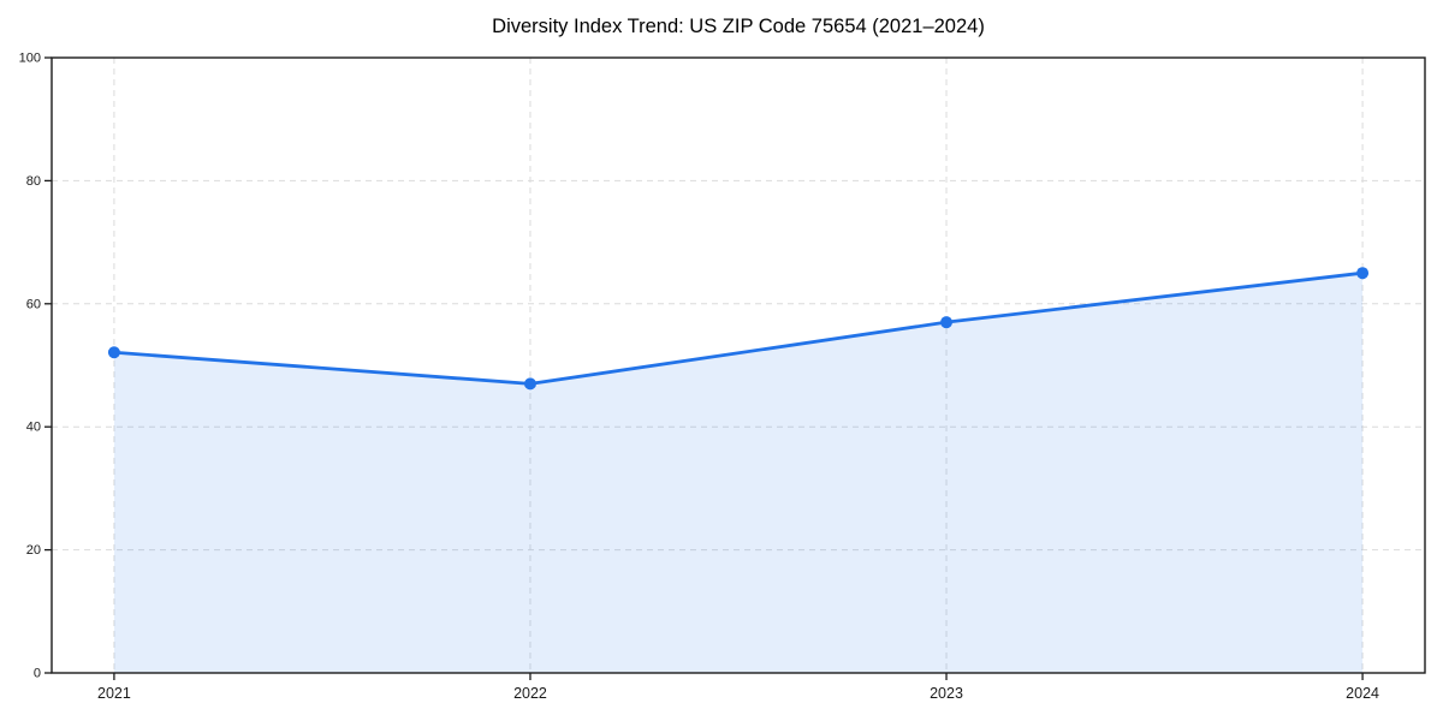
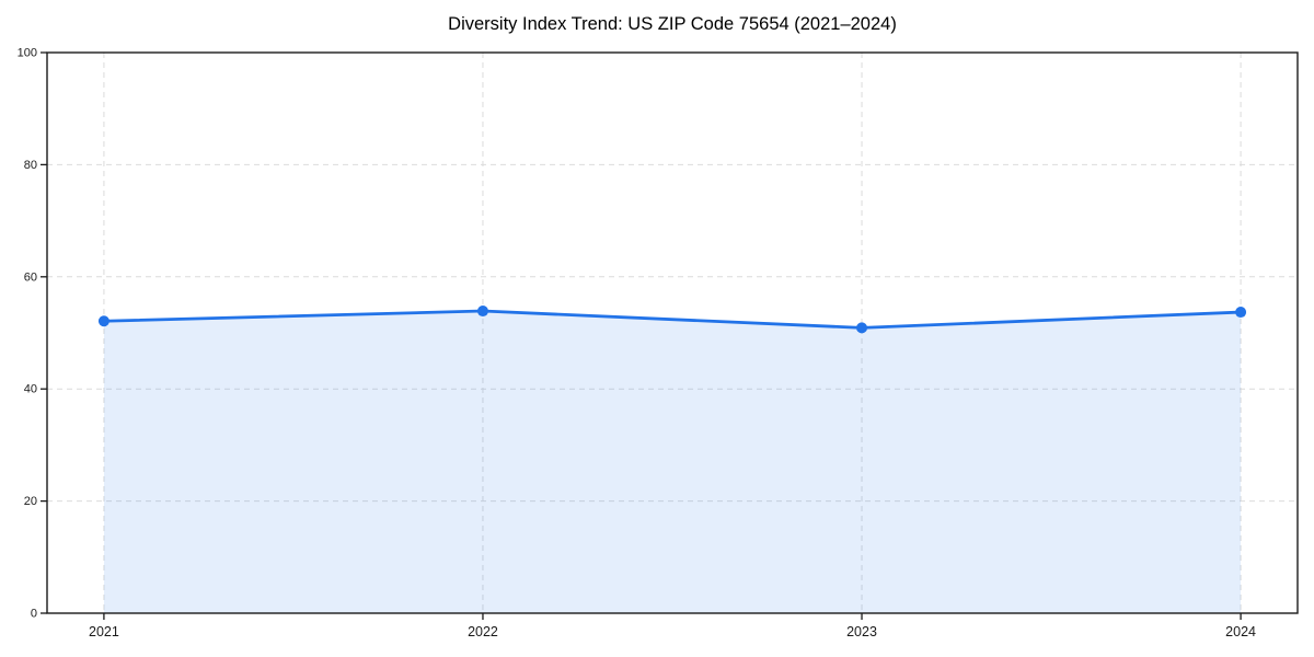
2022: 47 -> 54
2023: 57 -> 51
2024: 65 -> 54
